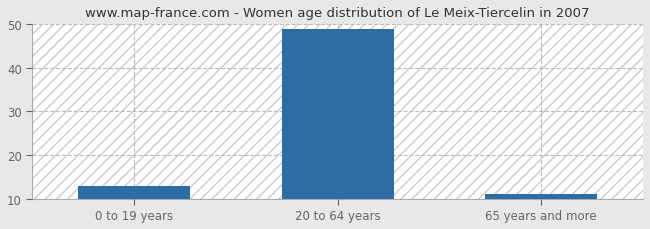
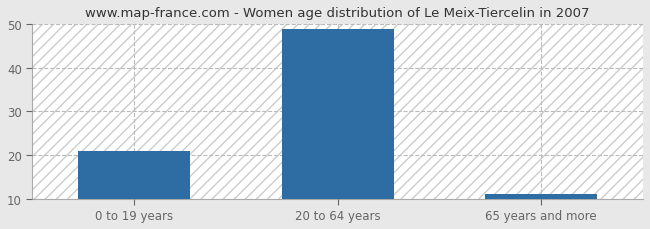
0 to 19 years: 13 -> 21
